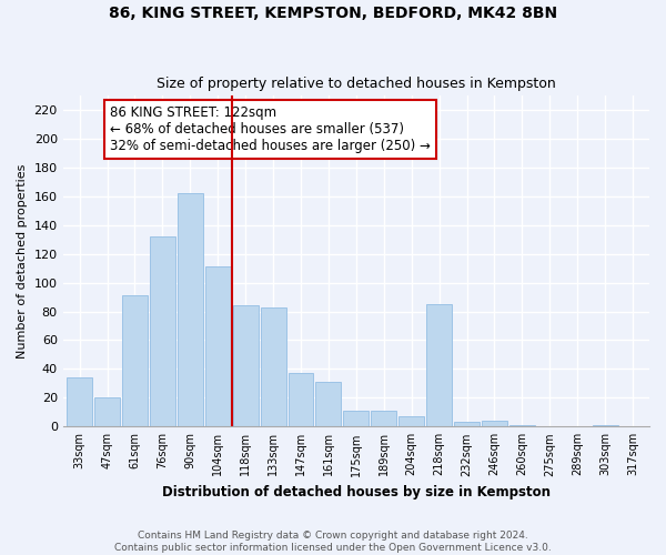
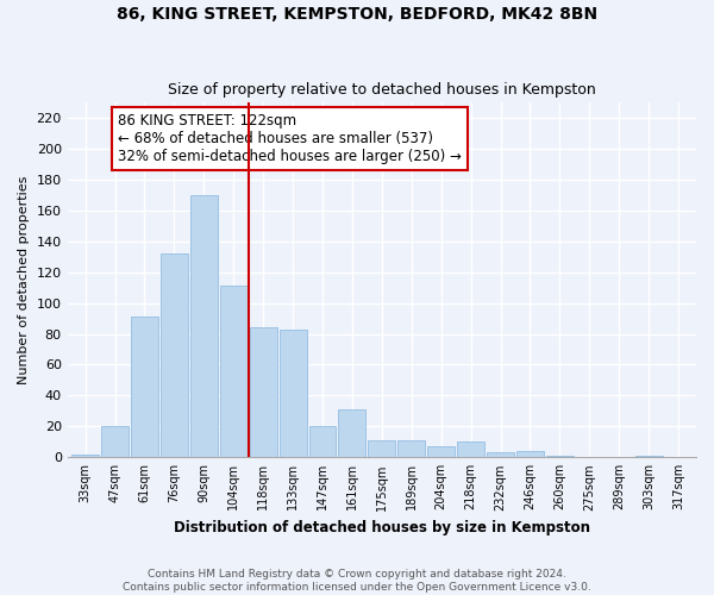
33sqm: 34 -> 2
90sqm: 162 -> 170
147sqm: 37 -> 20
218sqm: 85 -> 10
